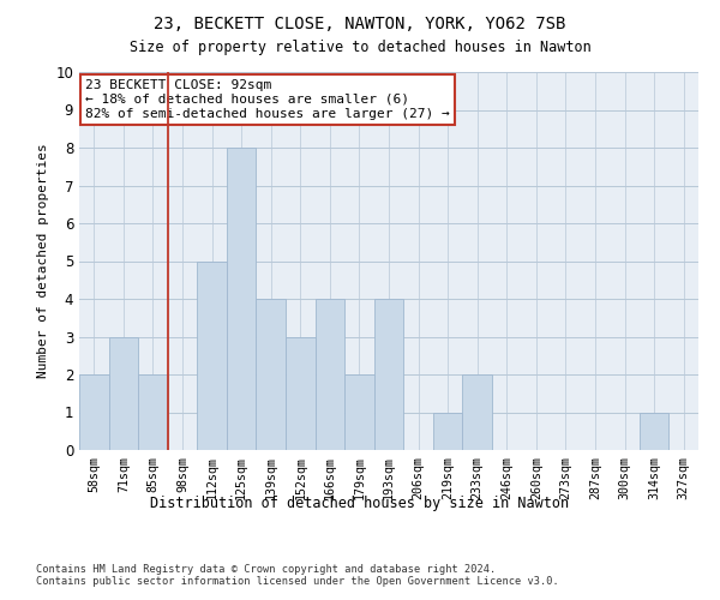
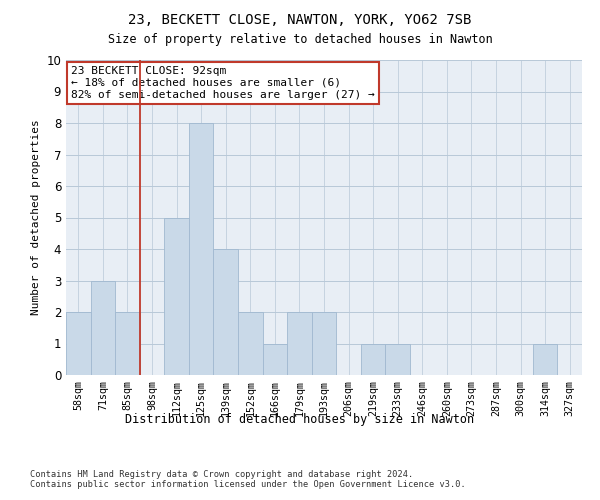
152sqm: 3 -> 2
166sqm: 4 -> 1
193sqm: 4 -> 2
233sqm: 2 -> 1
